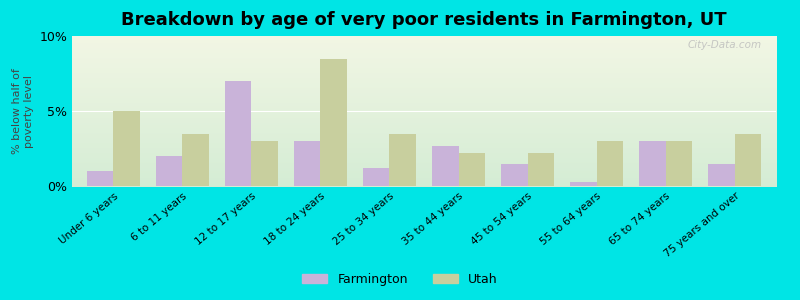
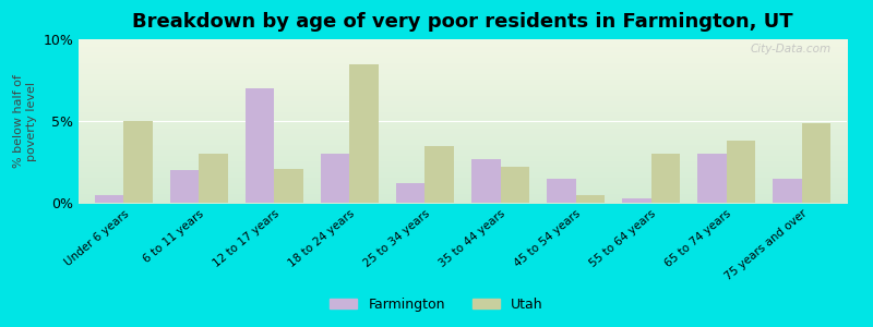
Farmington/Under 6 years: 1.0% -> 0.5%
Utah/6 to 11 years: 3.5% -> 3.0%
Utah/12 to 17 years: 3.0% -> 2.1%
Utah/45 to 54 years: 2.2% -> 0.5%
Utah/65 to 74 years: 3.0% -> 3.8%
Utah/75 years and over: 3.5% -> 4.9%
